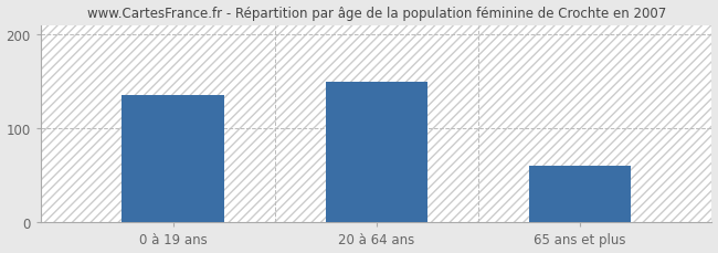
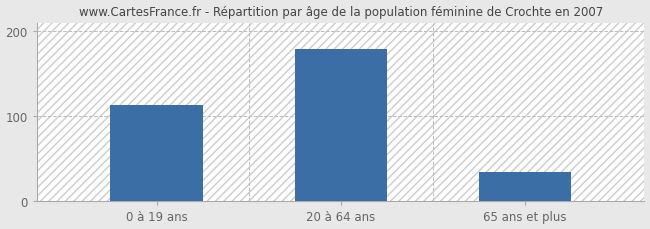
0 à 19 ans: 136 -> 113
20 à 64 ans: 150 -> 179
65 ans et plus: 60 -> 35
